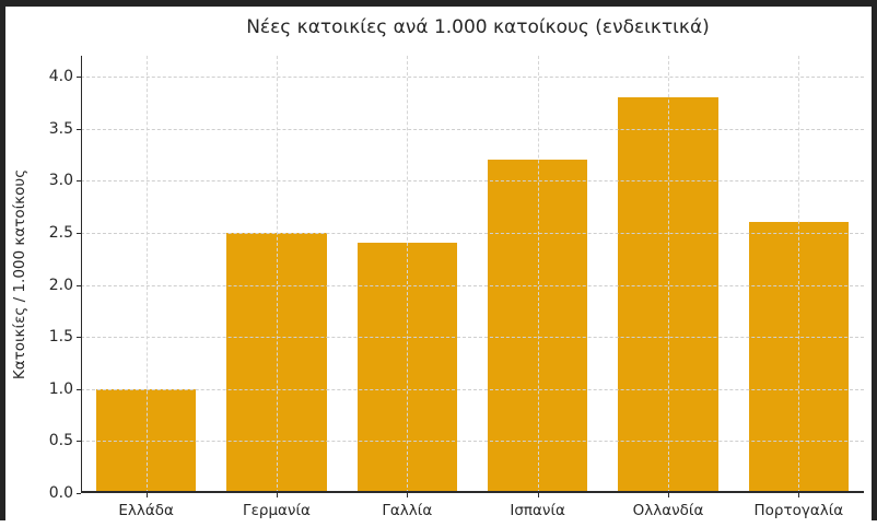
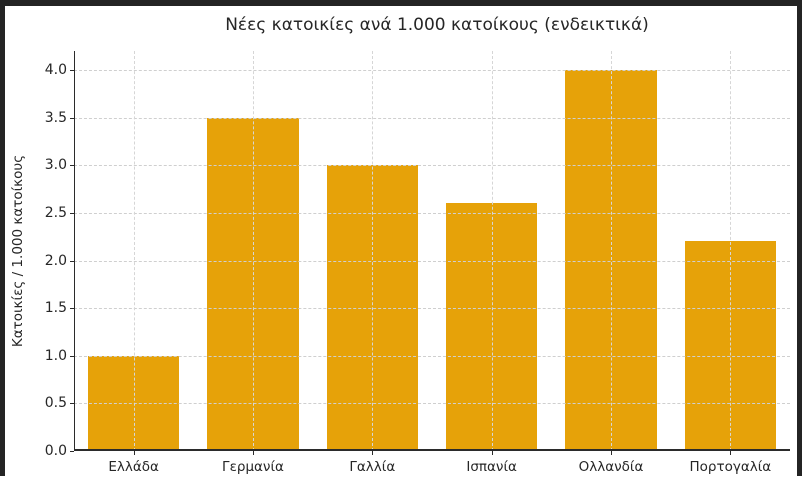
Γερμανία: 2.5 -> 3.5
Γαλλία: 2.4 -> 3.0
Ισπανία: 3.2 -> 2.6
Ολλανδία: 3.8 -> 4.0
Πορτογαλία: 2.6 -> 2.2
